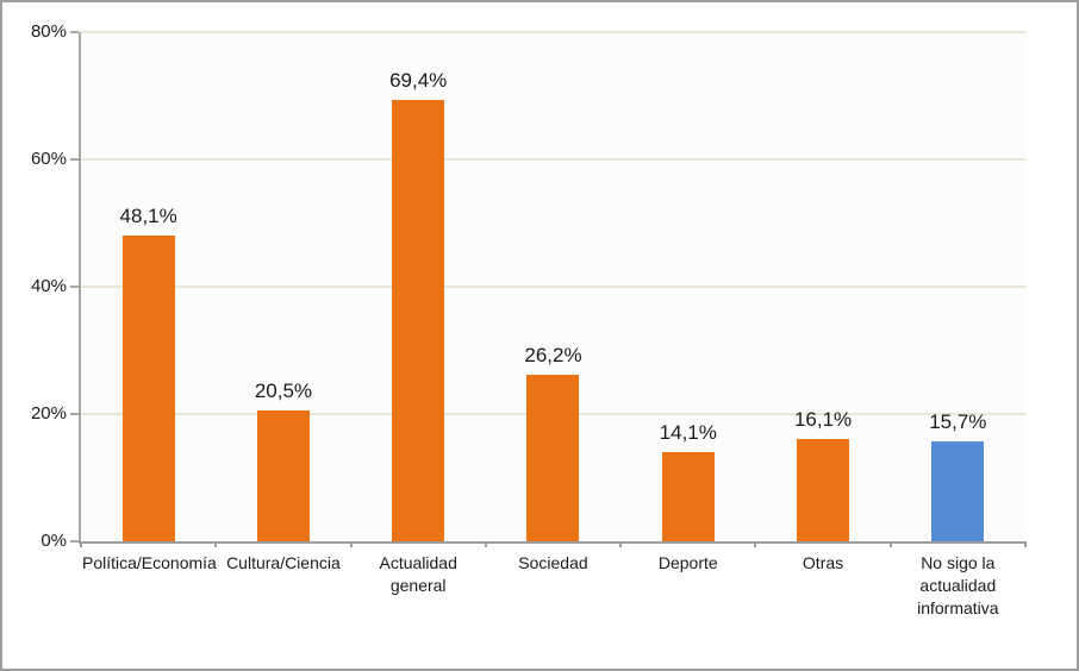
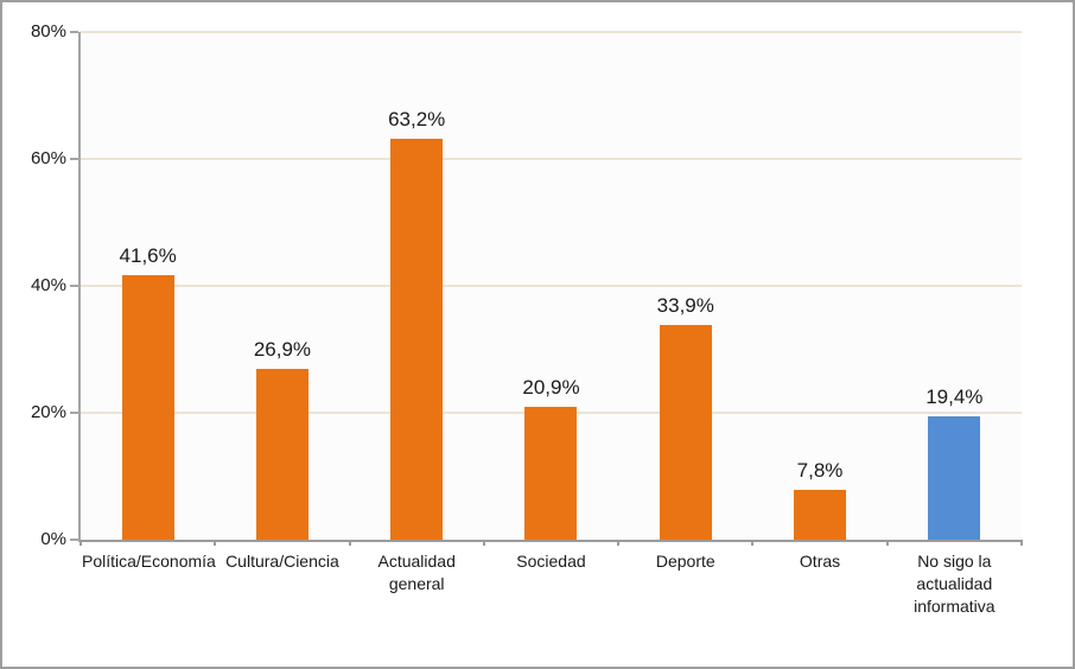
Política/Economía: 48,1% -> 41,6%
Cultura/Ciencia: 20,5% -> 26,9%
Actualidad general: 69,4% -> 63,2%
Sociedad: 26,2% -> 20,9%
Deporte: 14,1% -> 33,9%
Otras: 16,1% -> 7,8%
No sigo la actualidad informativa: 15,7% -> 19,4%
